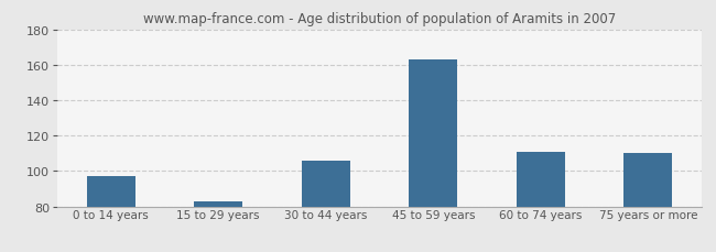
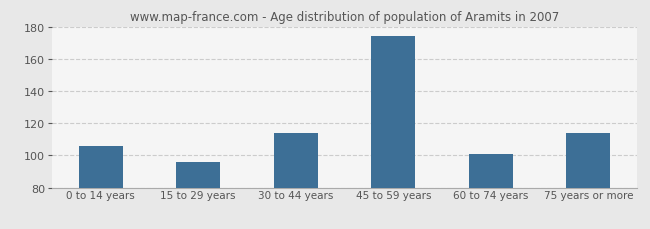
0 to 14 years: 97 -> 106
15 to 29 years: 83 -> 96
30 to 44 years: 106 -> 114
45 to 59 years: 163 -> 174
60 to 74 years: 111 -> 101
75 years or more: 110 -> 114
